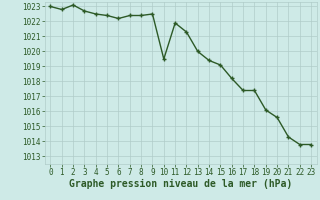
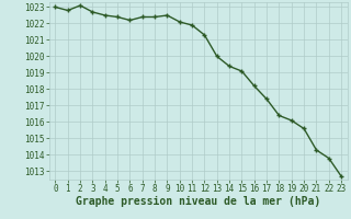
10: 1019.5 -> 1022.1
18: 1017.4 -> 1016.4
23: 1013.8 -> 1012.7
